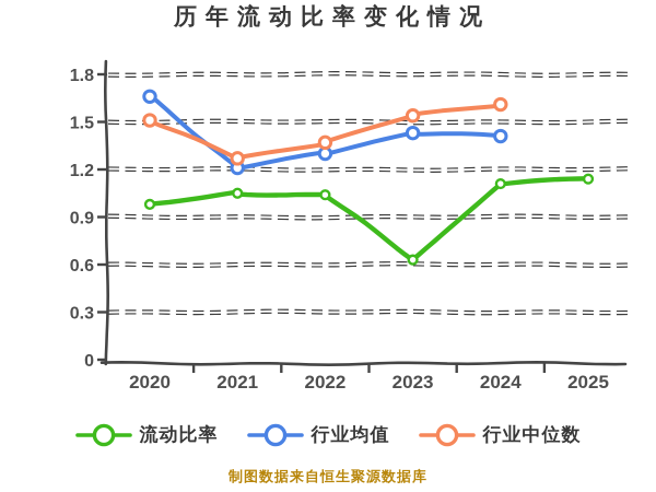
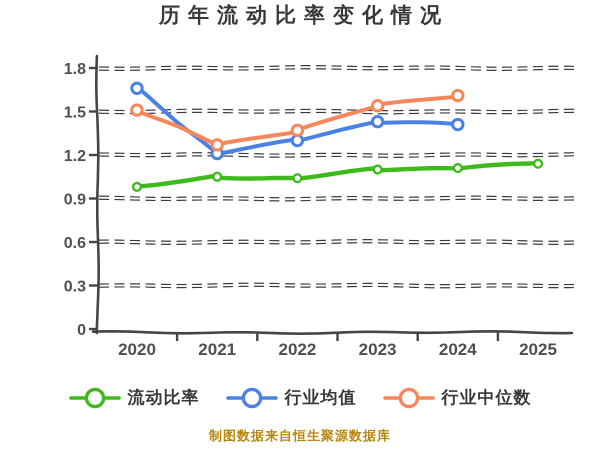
流动比率/2023: 0.63 -> 1.10
